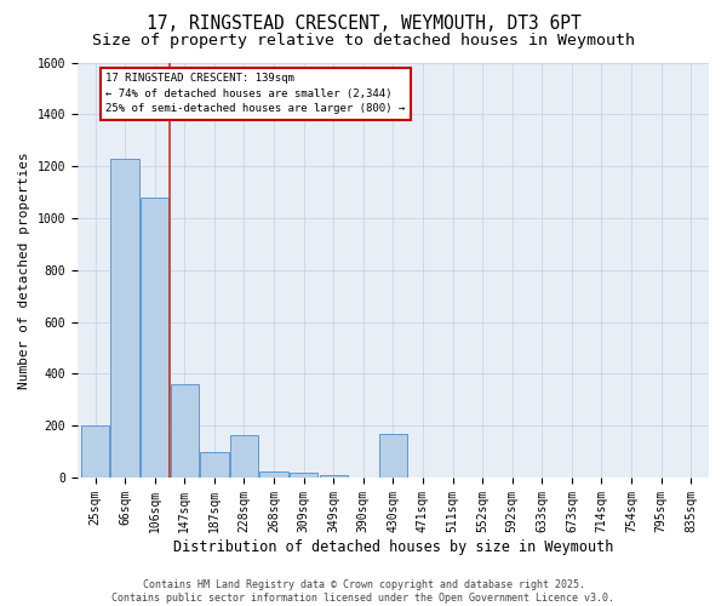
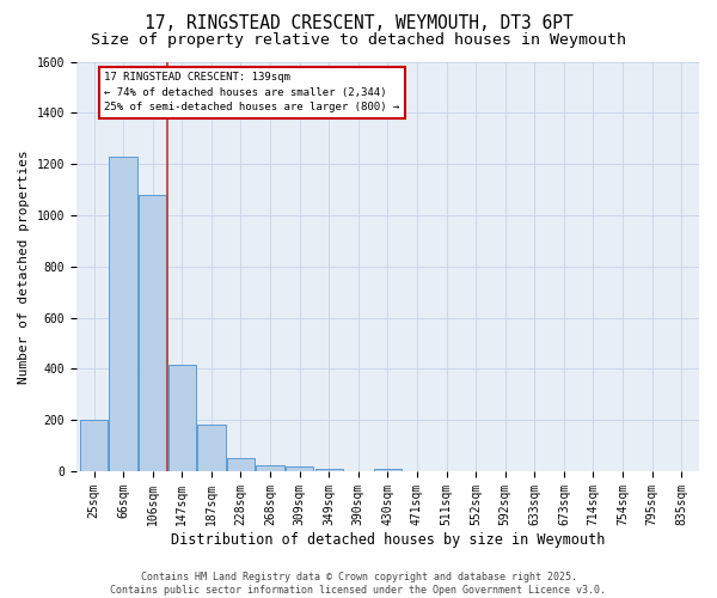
147sqm: 360 -> 415
187sqm: 100 -> 180
228sqm: 165 -> 50
430sqm: 170 -> 8
